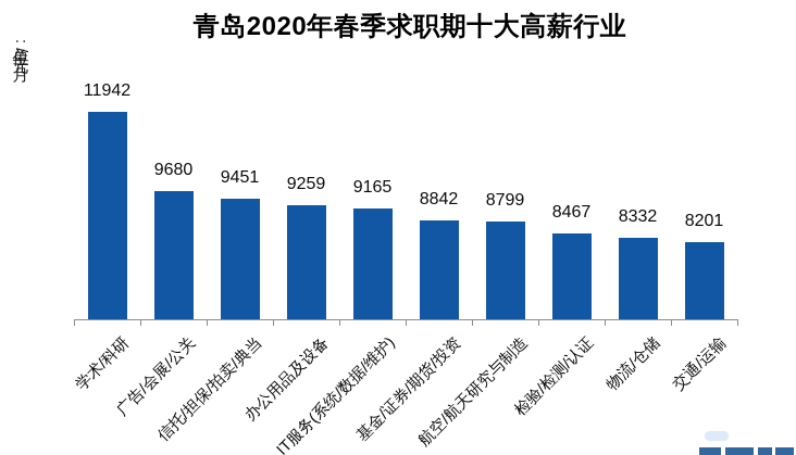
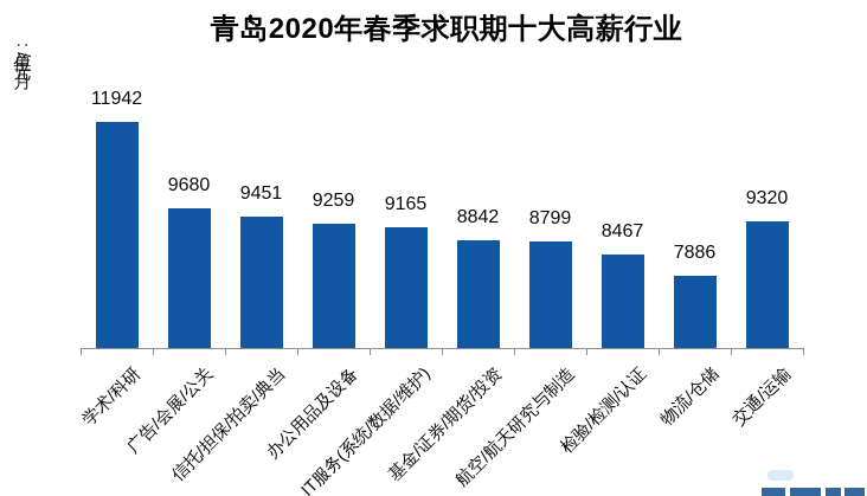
物流/仓储: 8332 -> 7886
交通/运输: 8201 -> 9320
